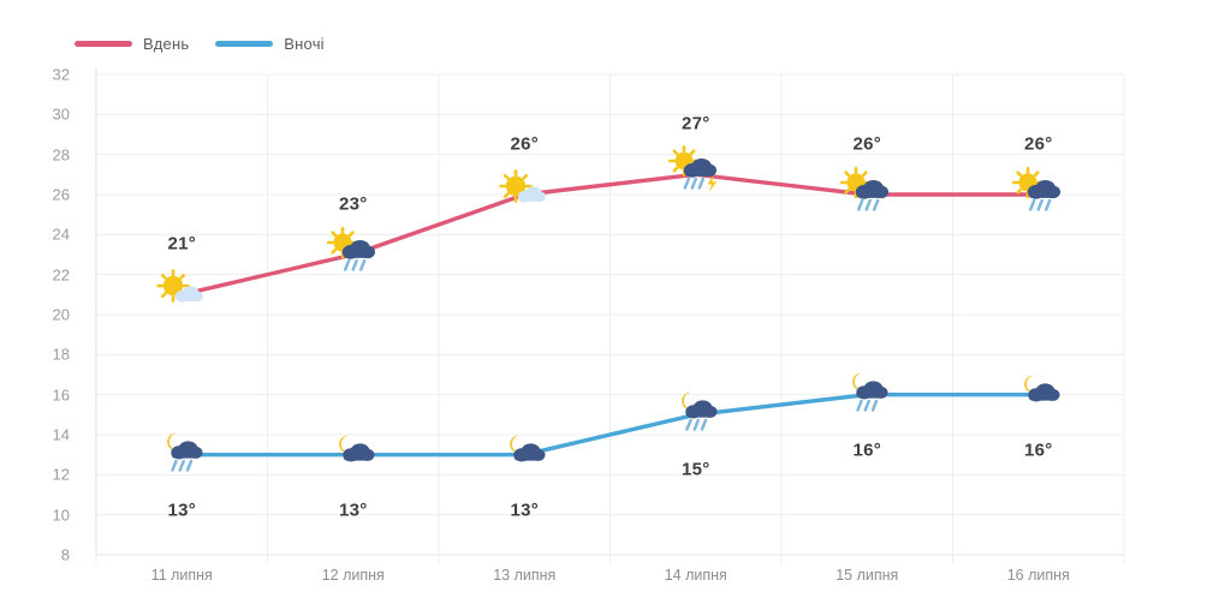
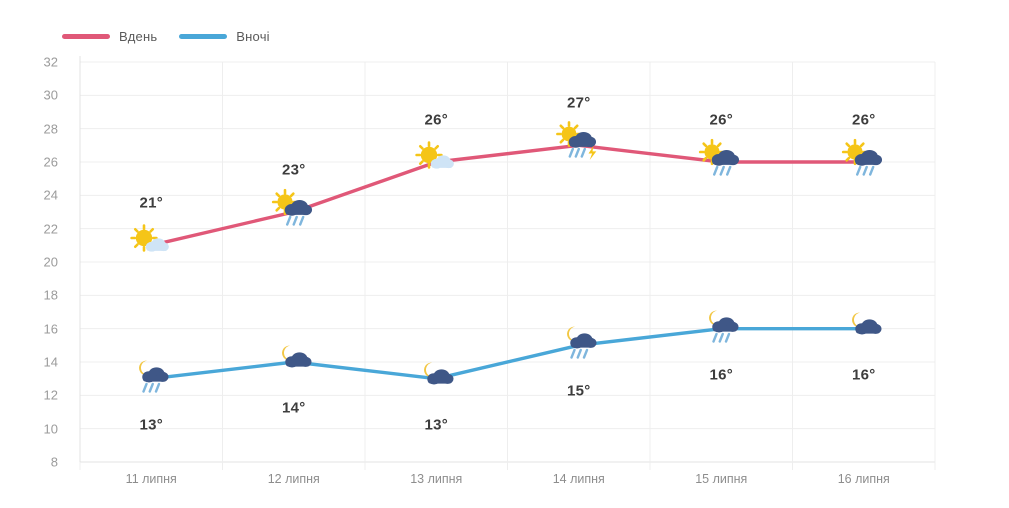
Вночі/12 липня: 13° -> 14°
